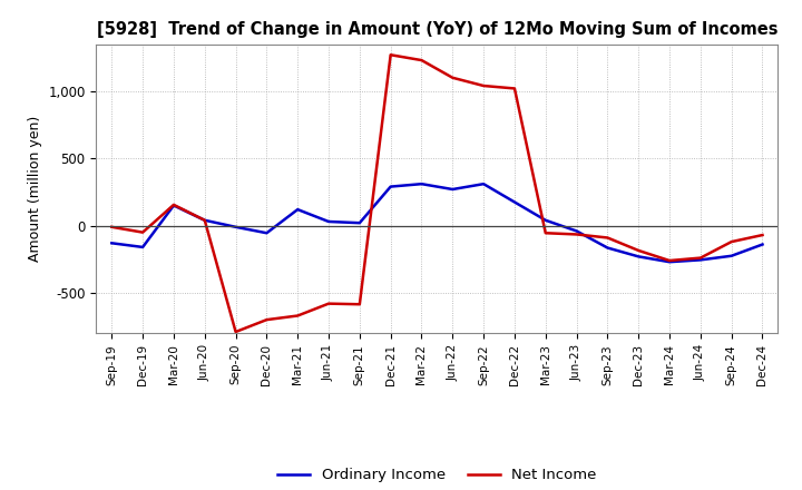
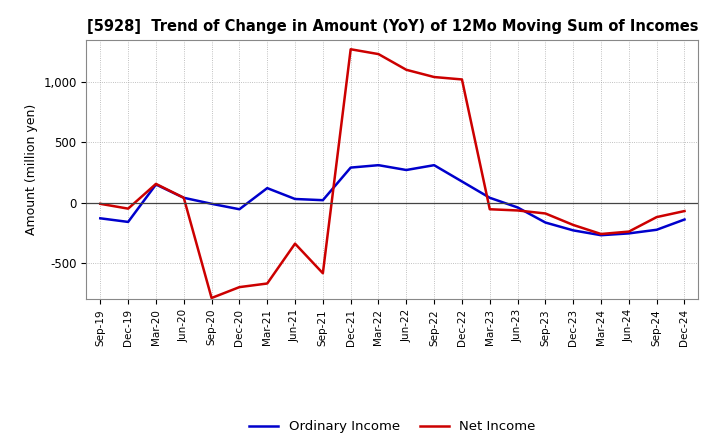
Net Income/Jun-21: -580 -> -340
